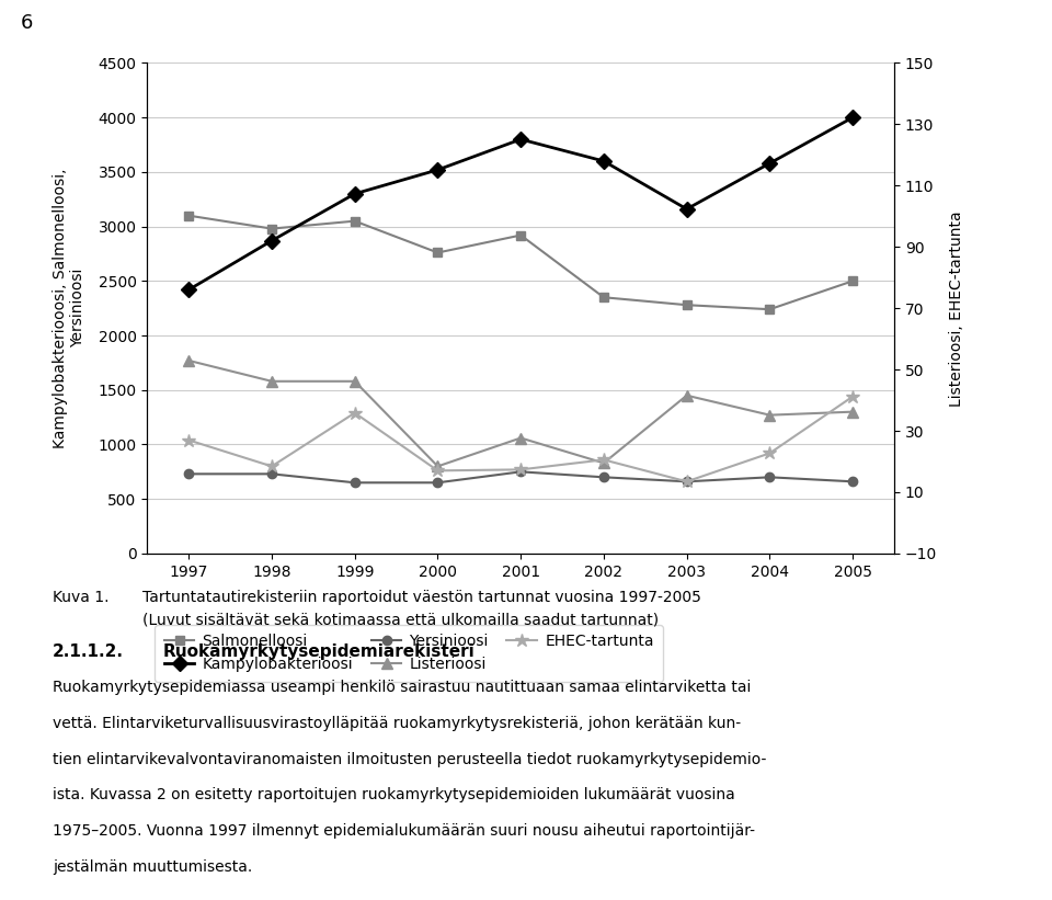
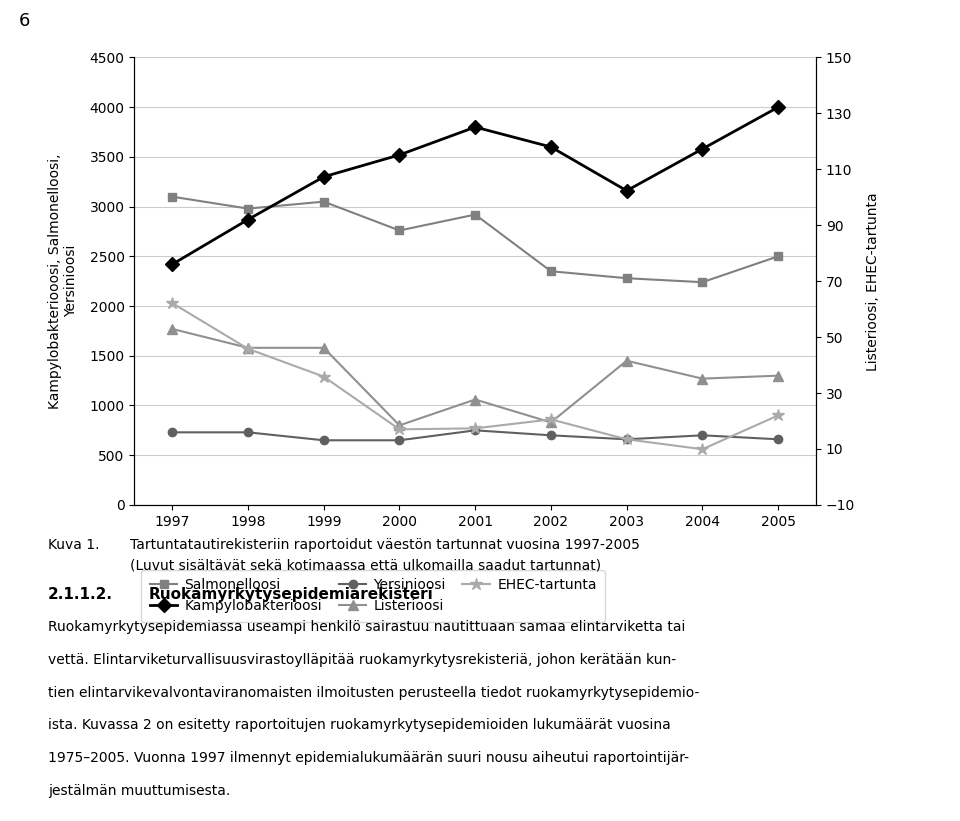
EHEC-tartunta/1997: 1040 -> 2030
EHEC-tartunta/1998: 800 -> 1570
EHEC-tartunta/2004: 920 -> 560
EHEC-tartunta/2005: 1440 -> 900
